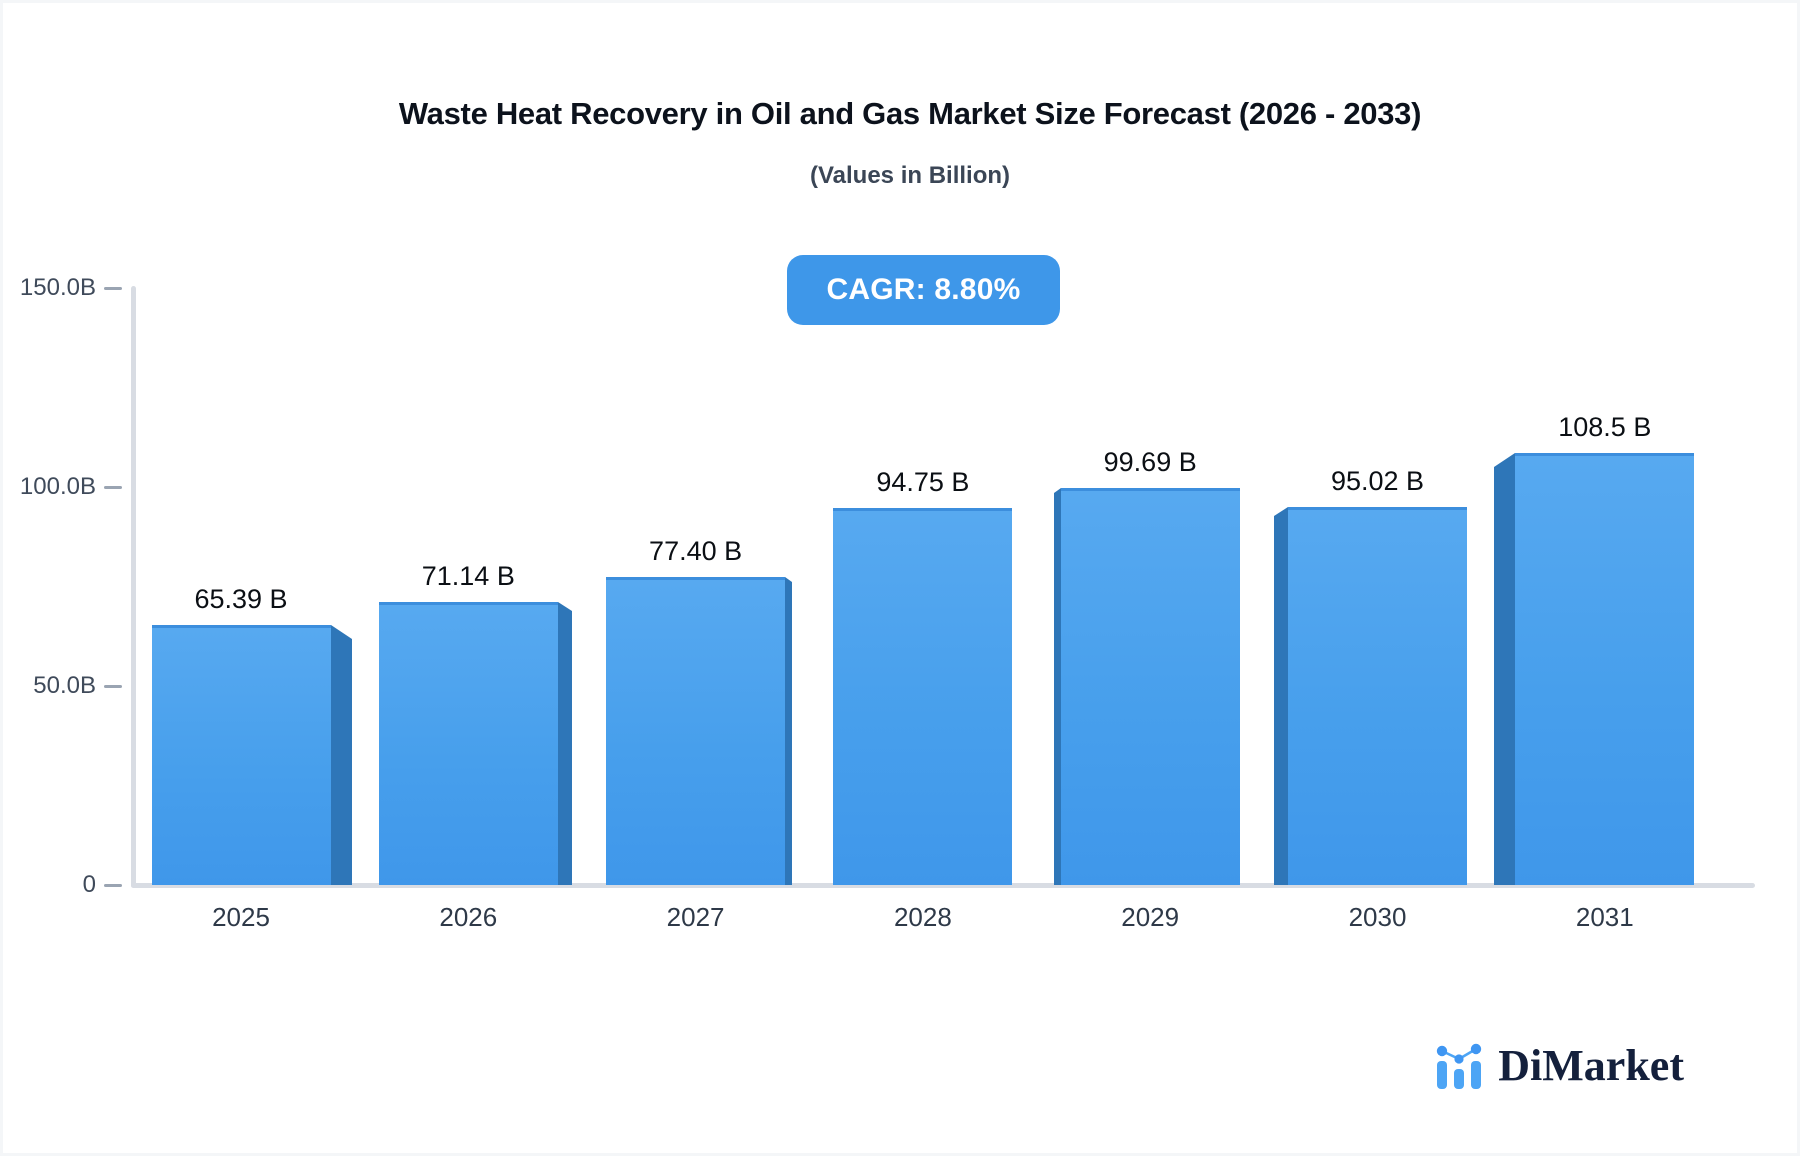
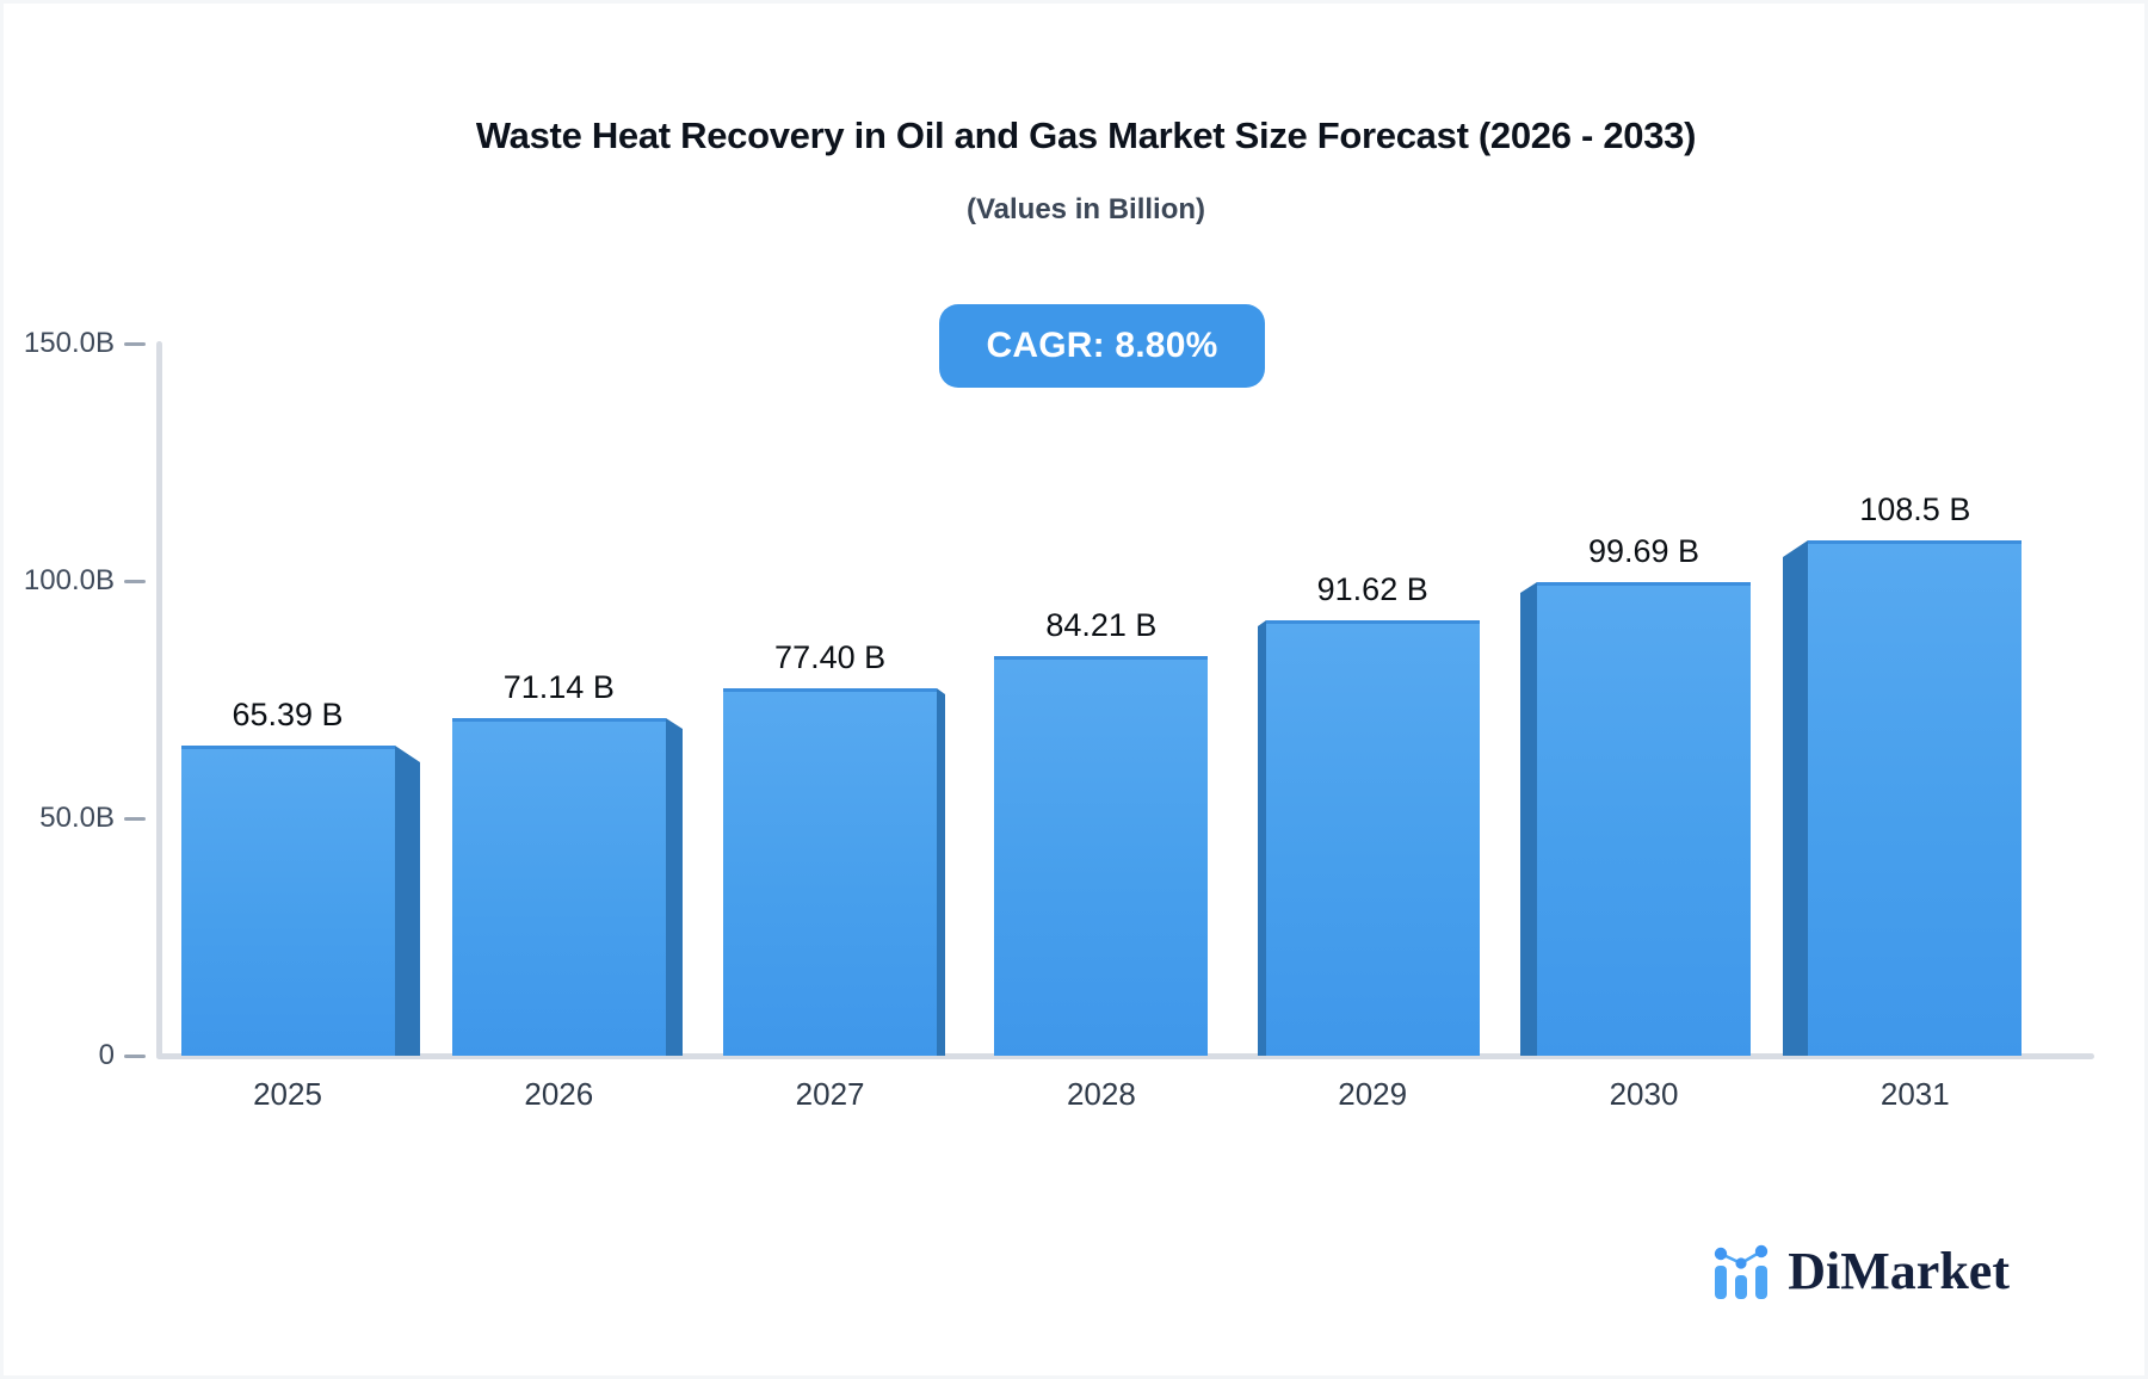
2028: 94.75 -> 84.21
2029: 99.69 -> 91.62
2030: 95.02 -> 99.69
